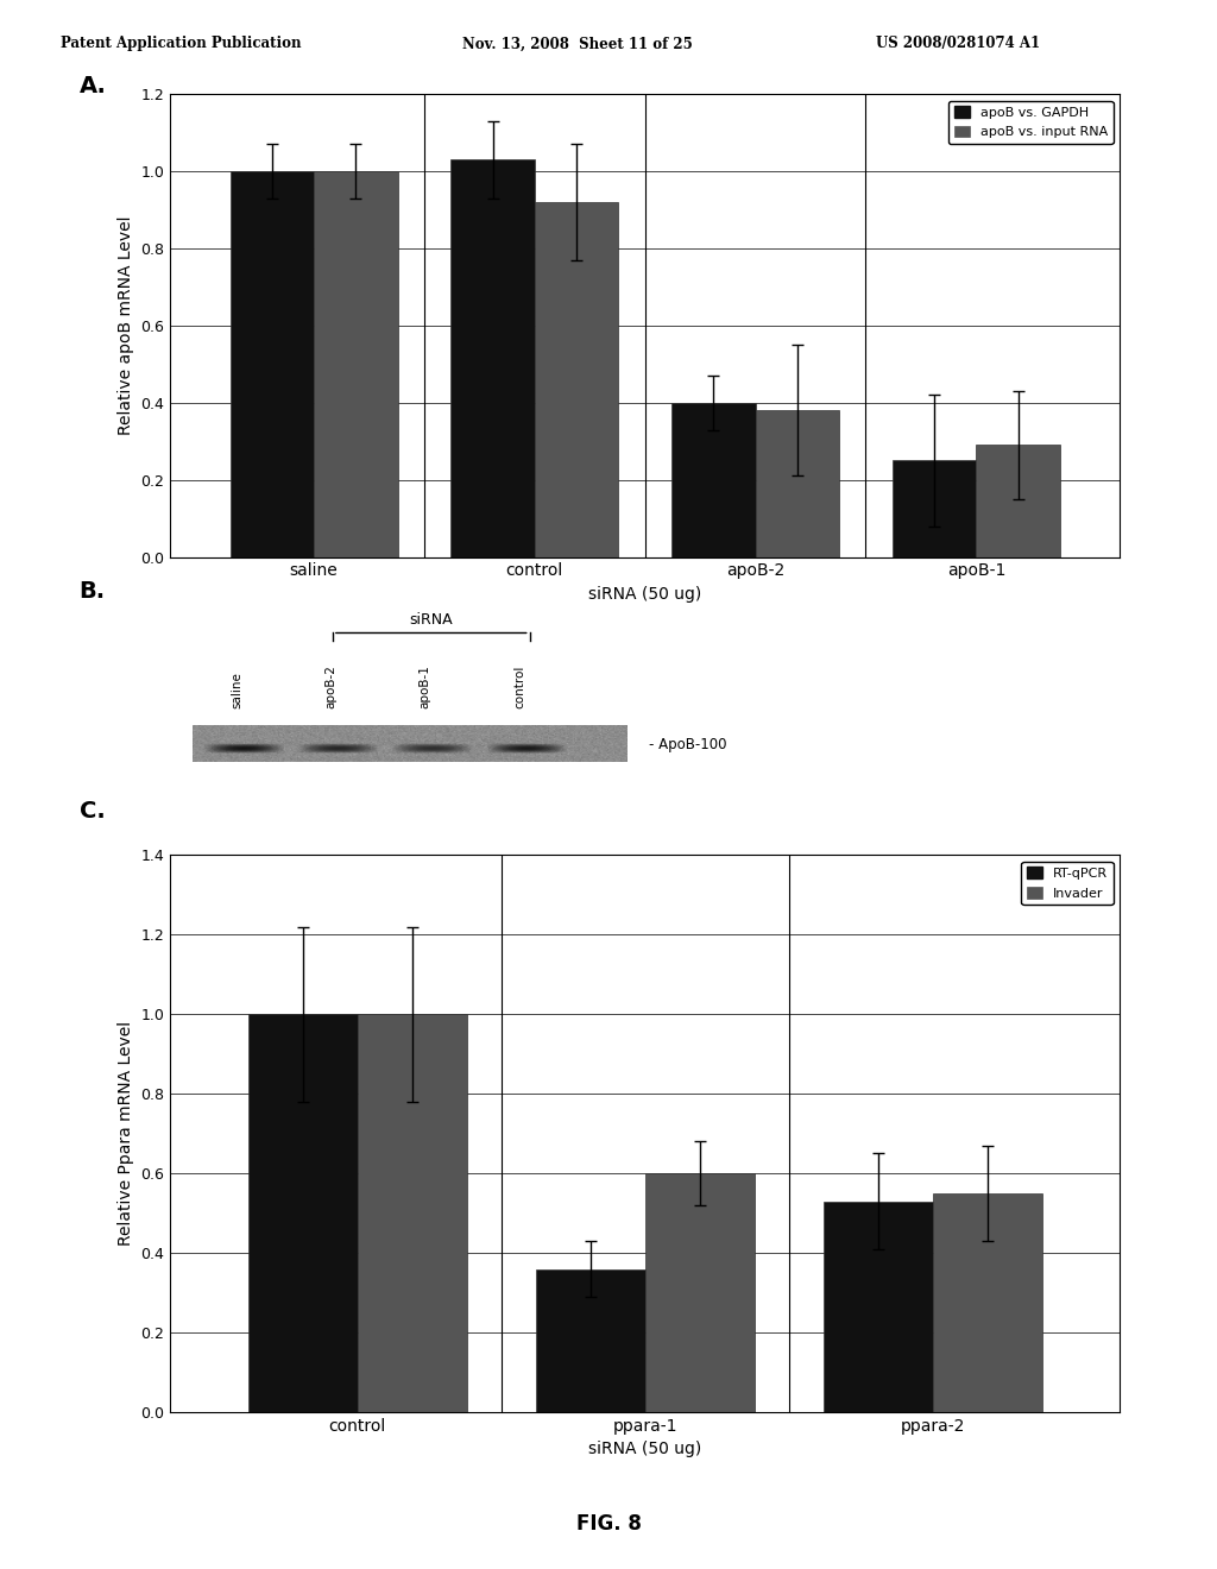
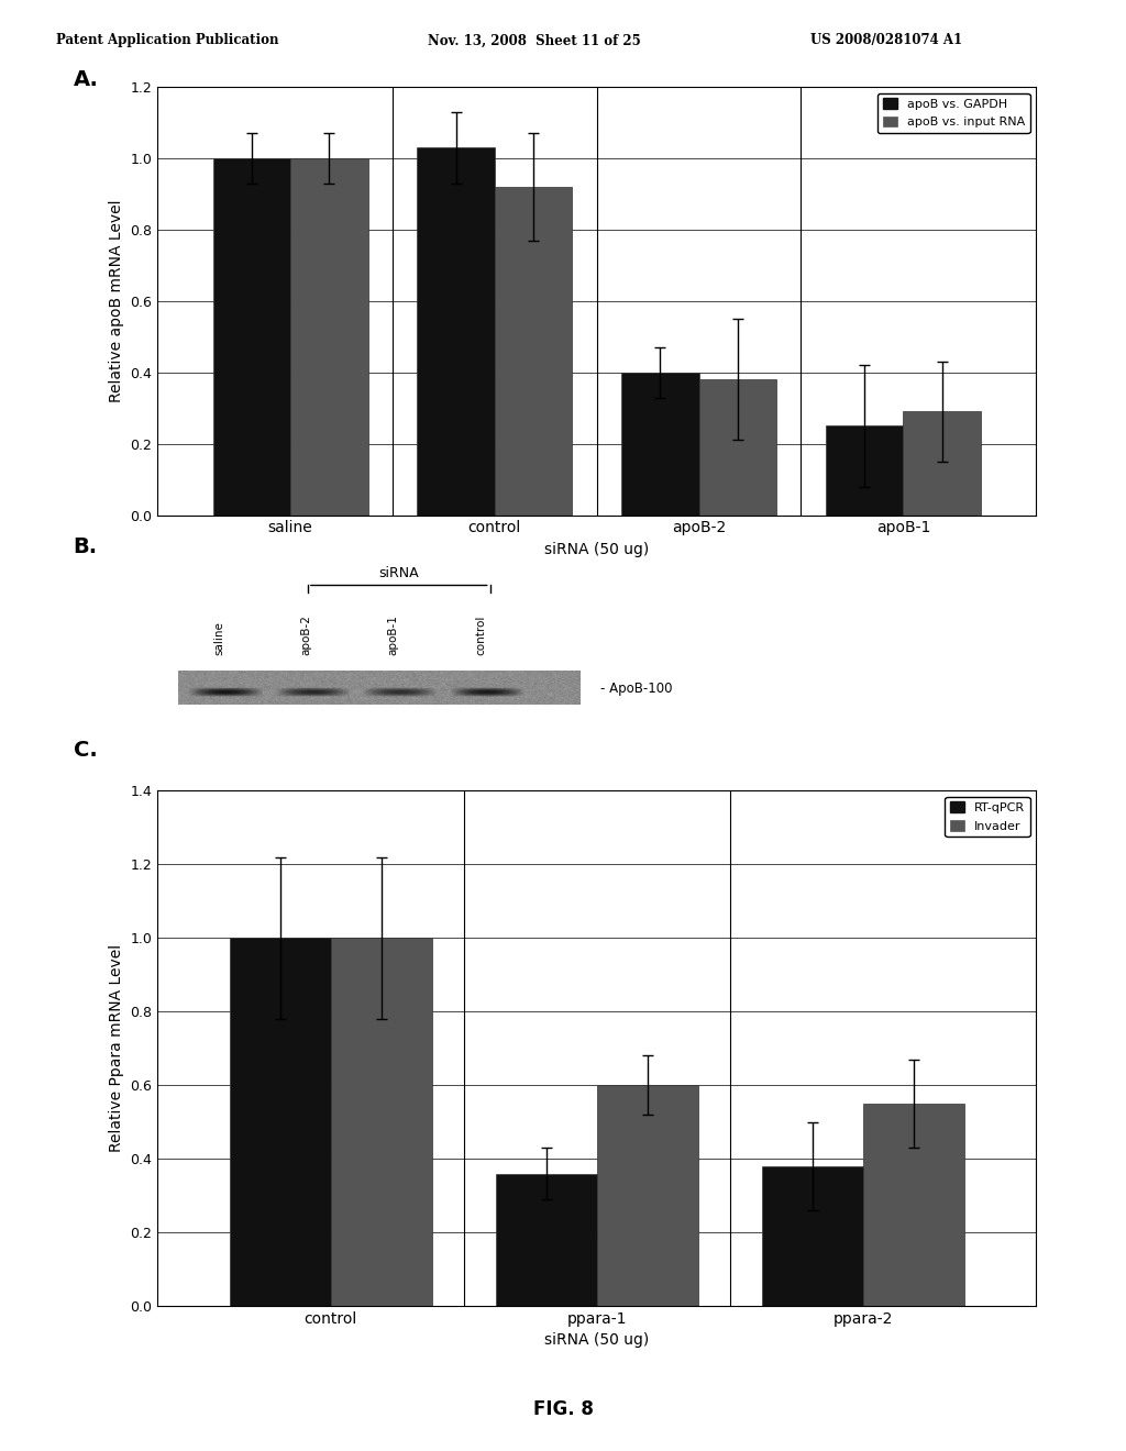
RT-qPCR/ppara-2: 0.53 -> 0.38
